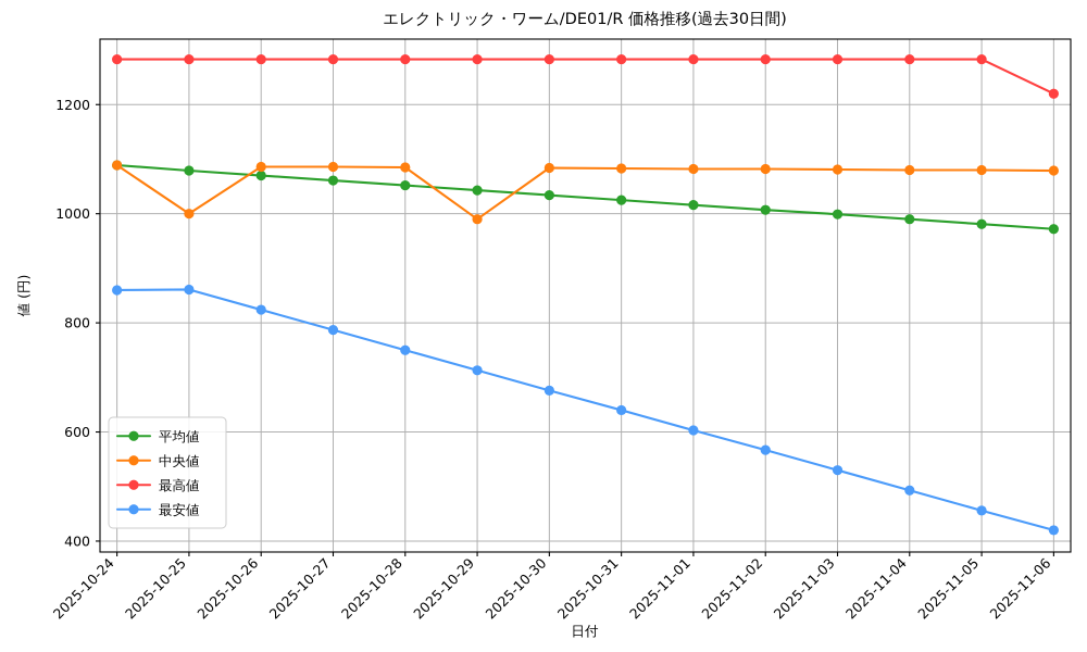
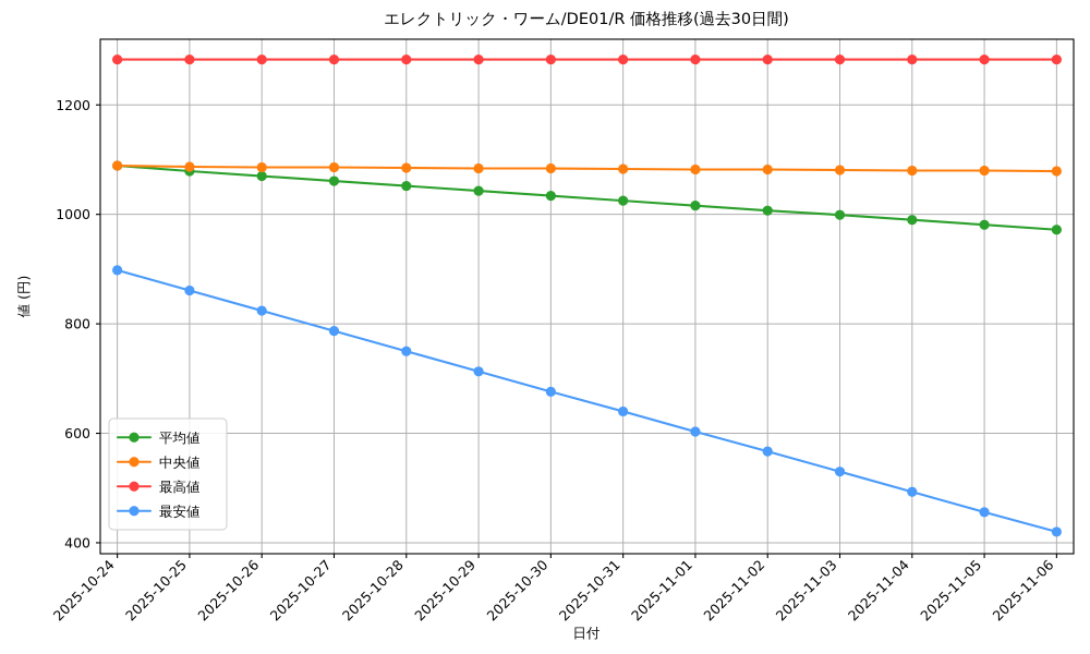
最安値/2025-10-24: 860 -> 900
中央値/2025-10-25: 1000 -> 1090
中央値/2025-10-29: 990 -> 1080
最高値/2025-11-06: 1220 -> 1280
